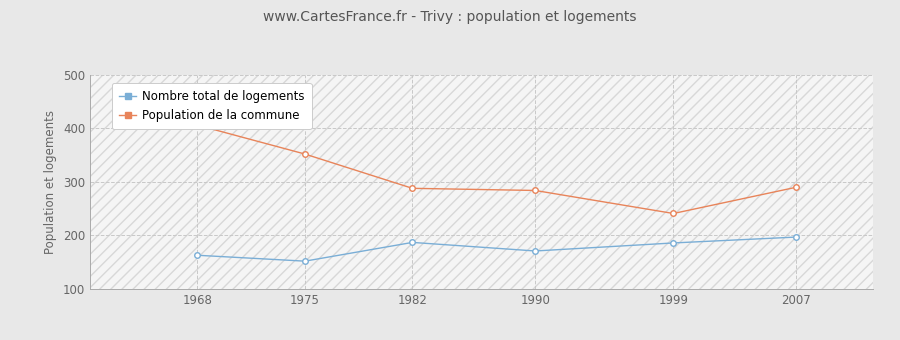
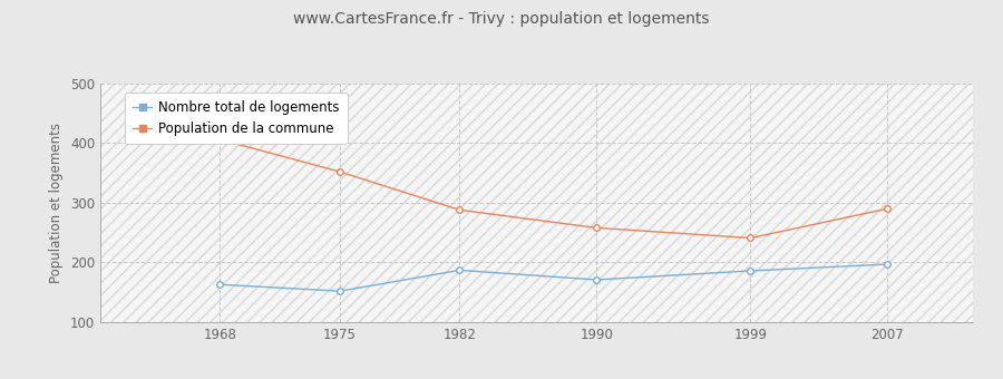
Population de la commune/1990: 284 -> 258
